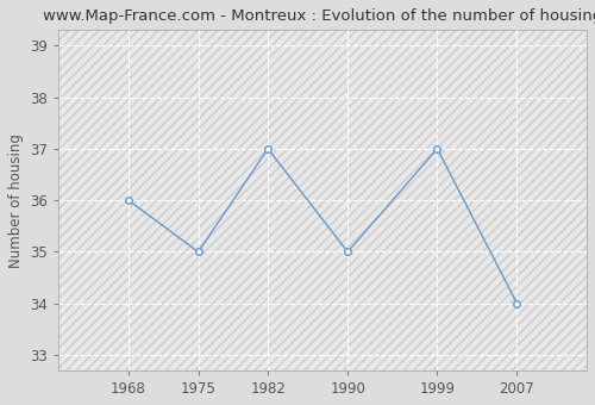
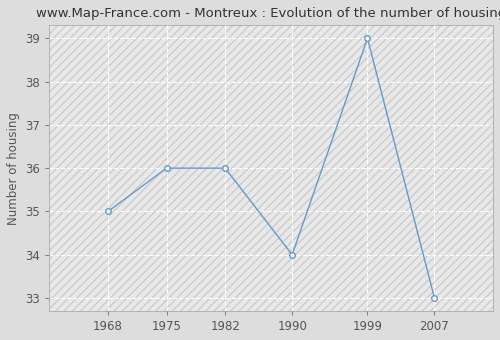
1968: 36 -> 35
1975: 35 -> 36
1982: 37 -> 36
1990: 35 -> 34
1999: 37 -> 39
2007: 34 -> 33
